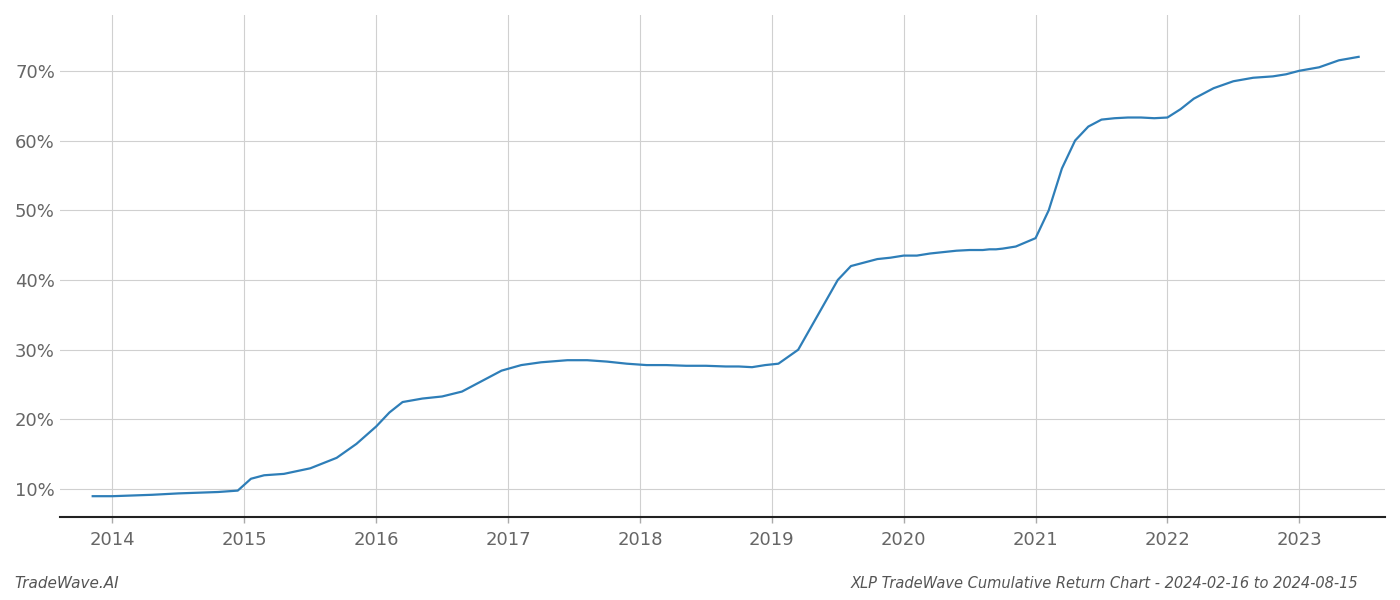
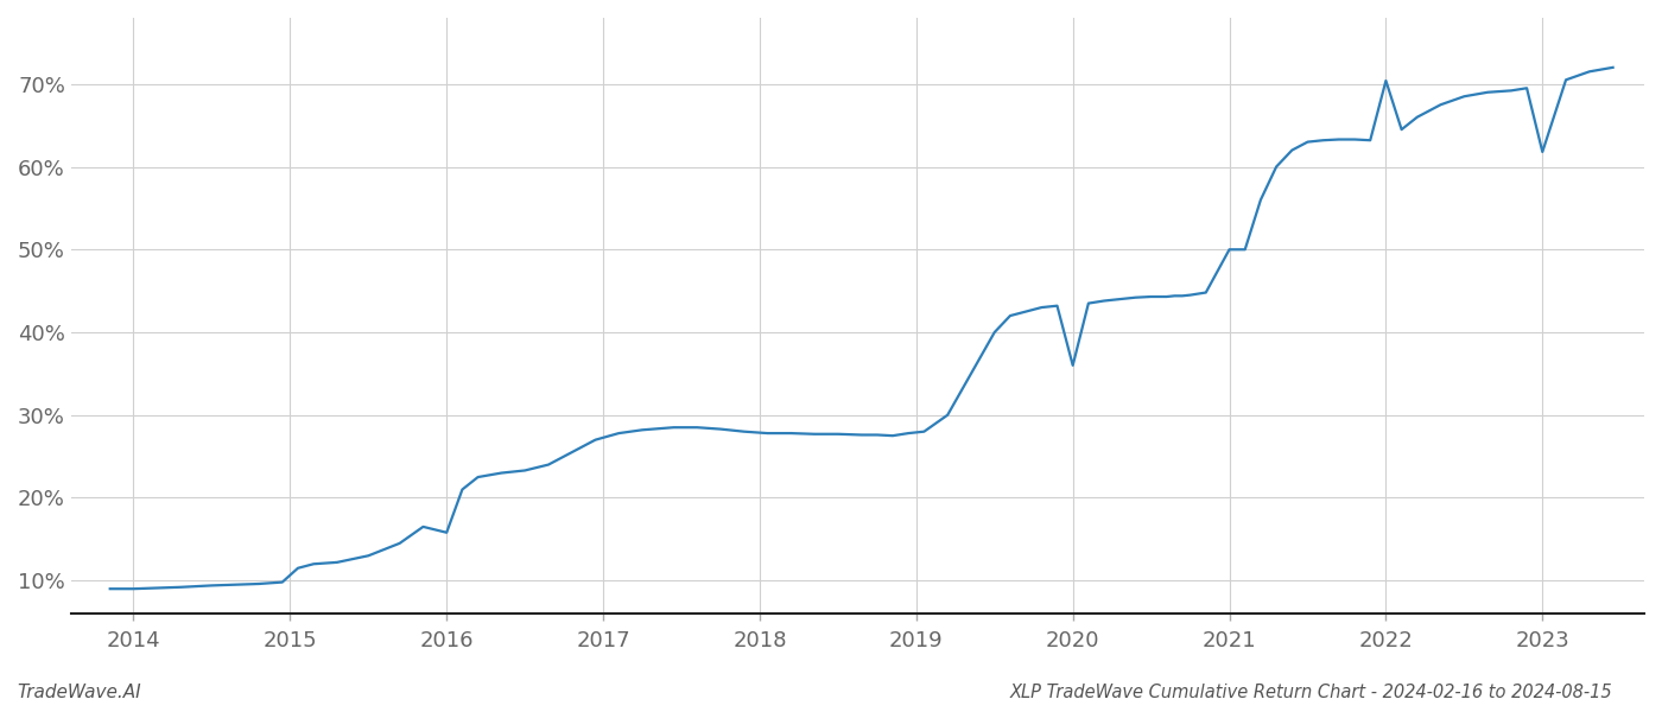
2016: 19.0% -> 15.8%
2020: 43.5% -> 36.0%
2021: 46.0% -> 50.0%
2022: 63.3% -> 70.4%
2023: 70.0% -> 61.8%
